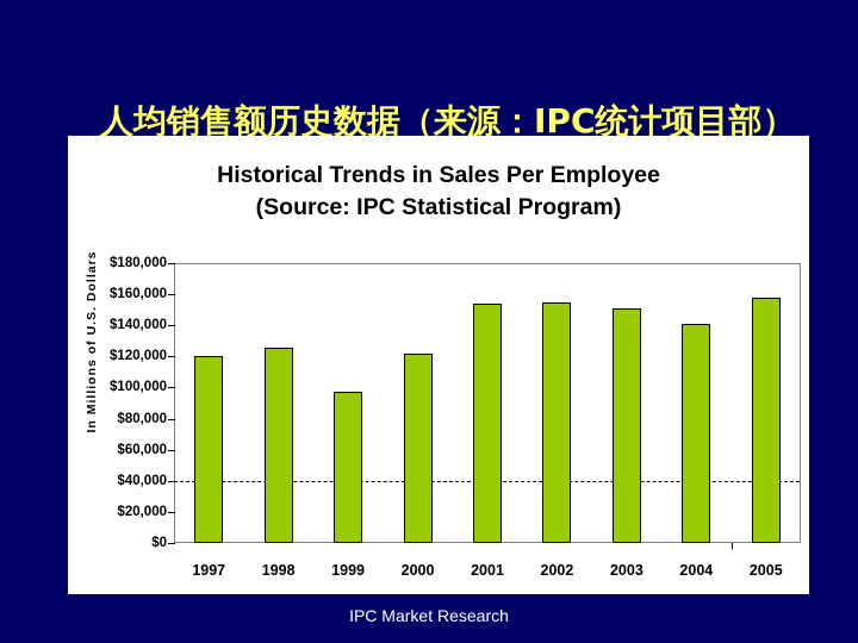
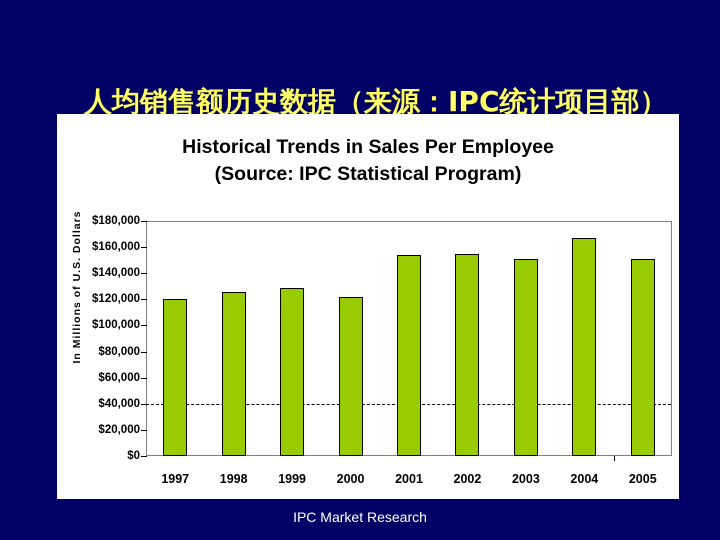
1999: $97000 -> $129000
2004: $141000 -> $167000
2005: $158000 -> $151000
